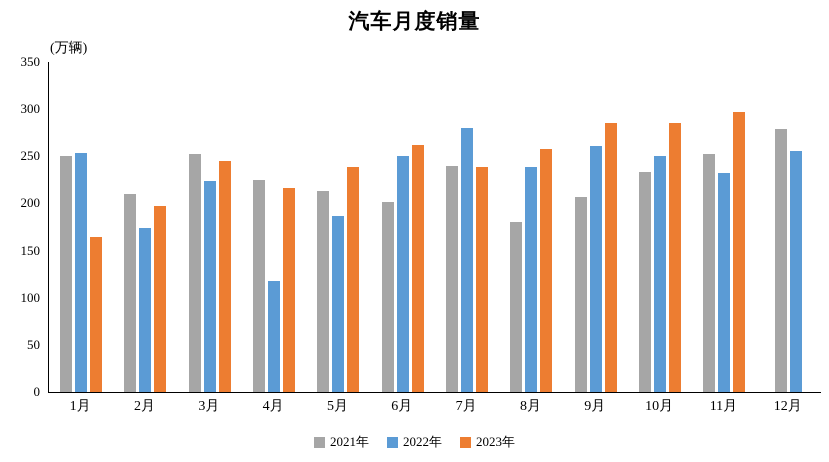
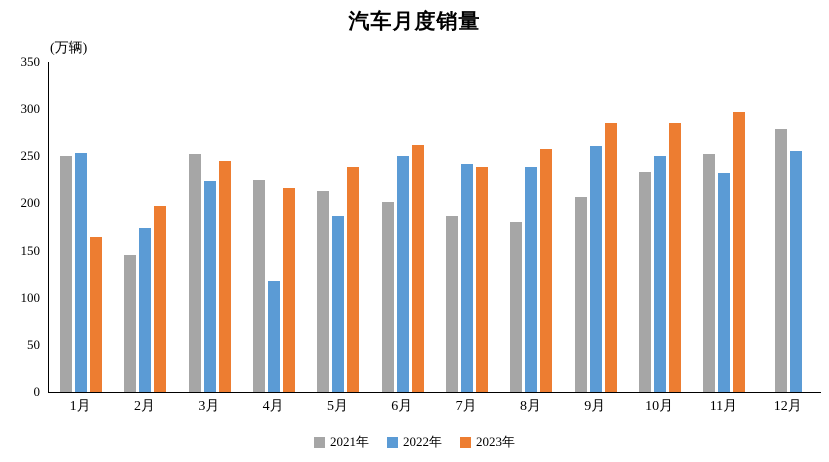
2021年/2月: 210 -> 150
2021年/7月: 240 -> 190
2022年/7月: 280 -> 240
